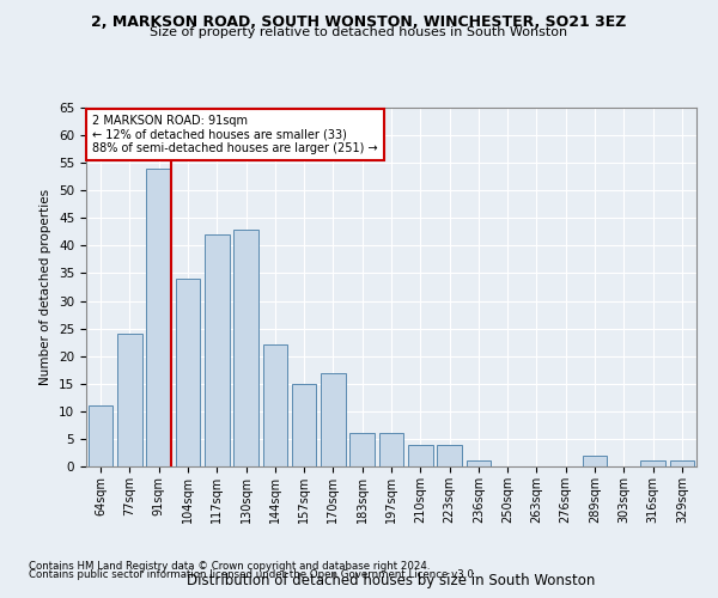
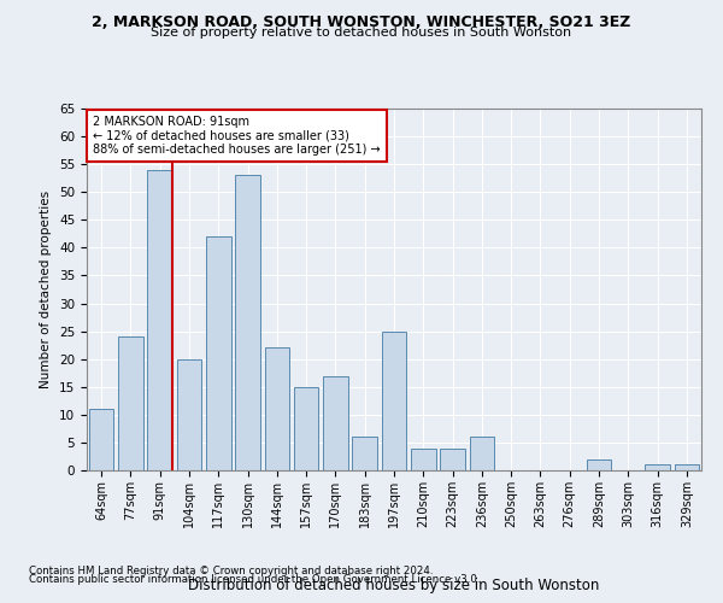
104sqm: 34 -> 20
130sqm: 43 -> 53
197sqm: 6 -> 25
236sqm: 1 -> 6
